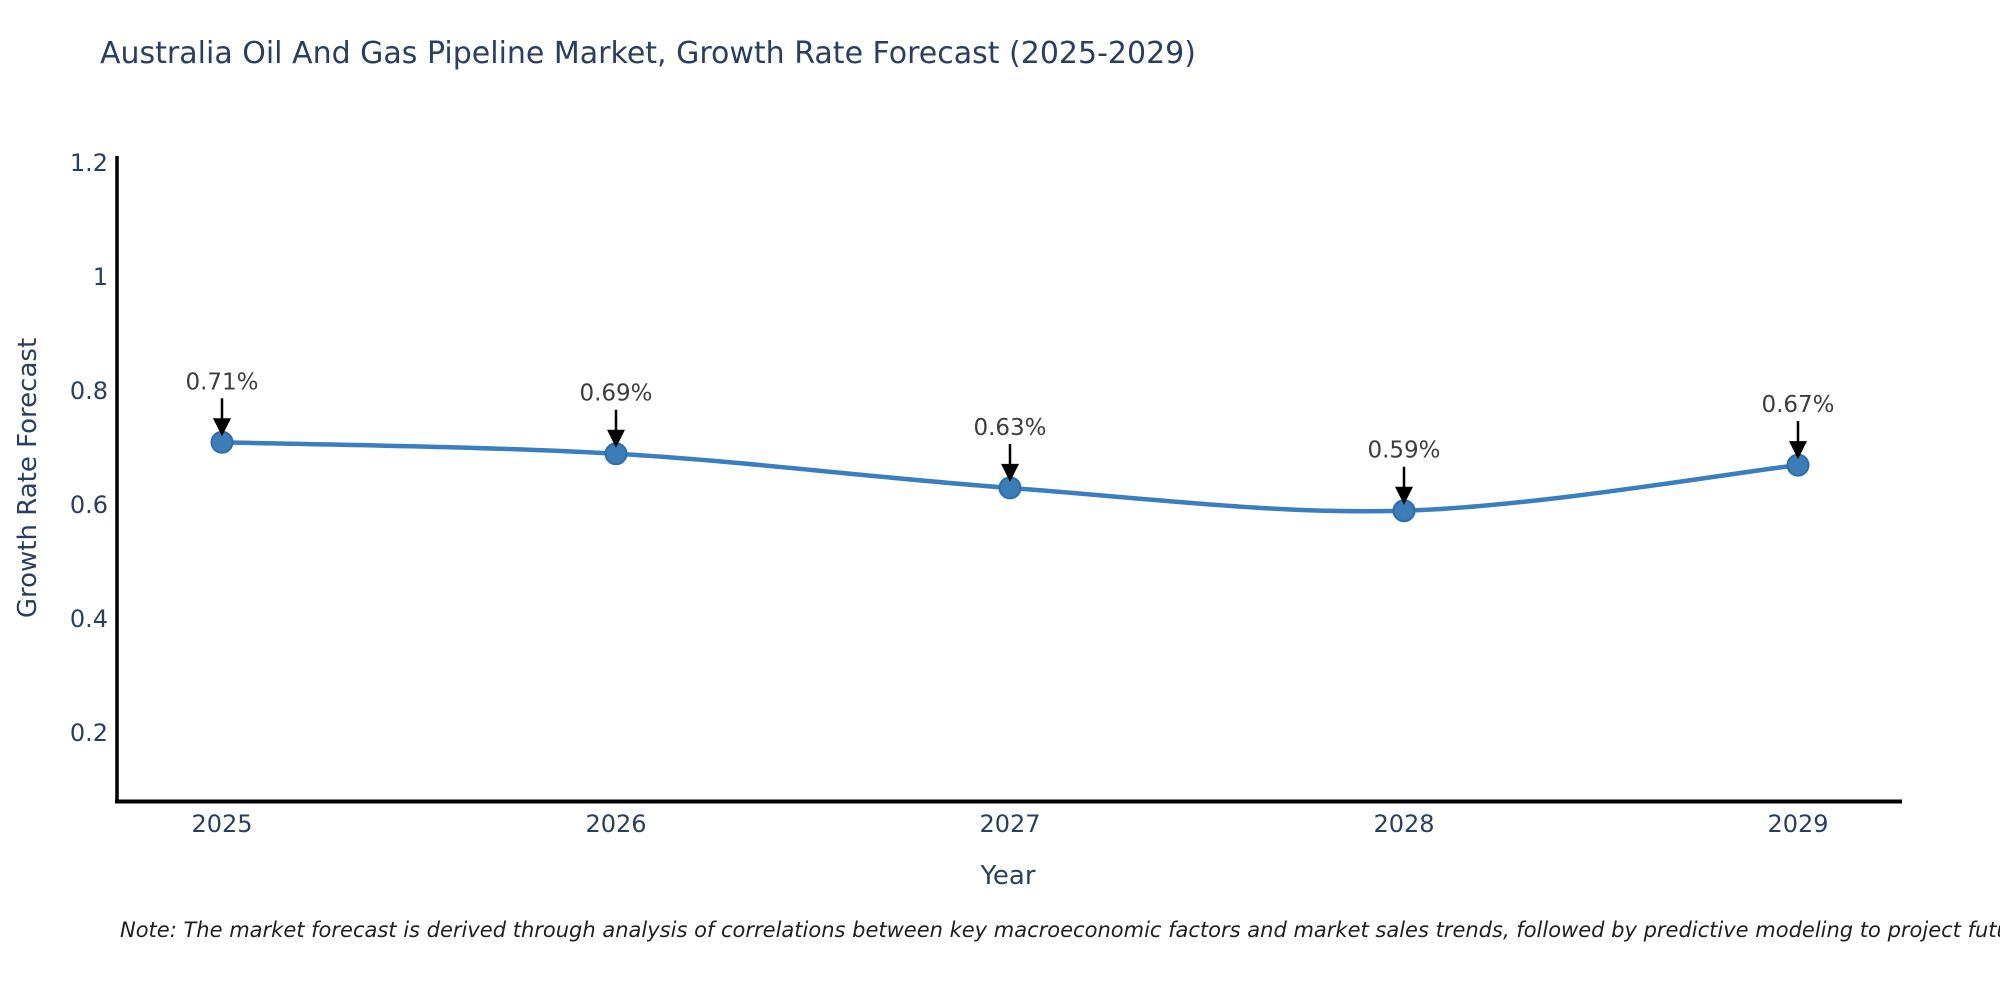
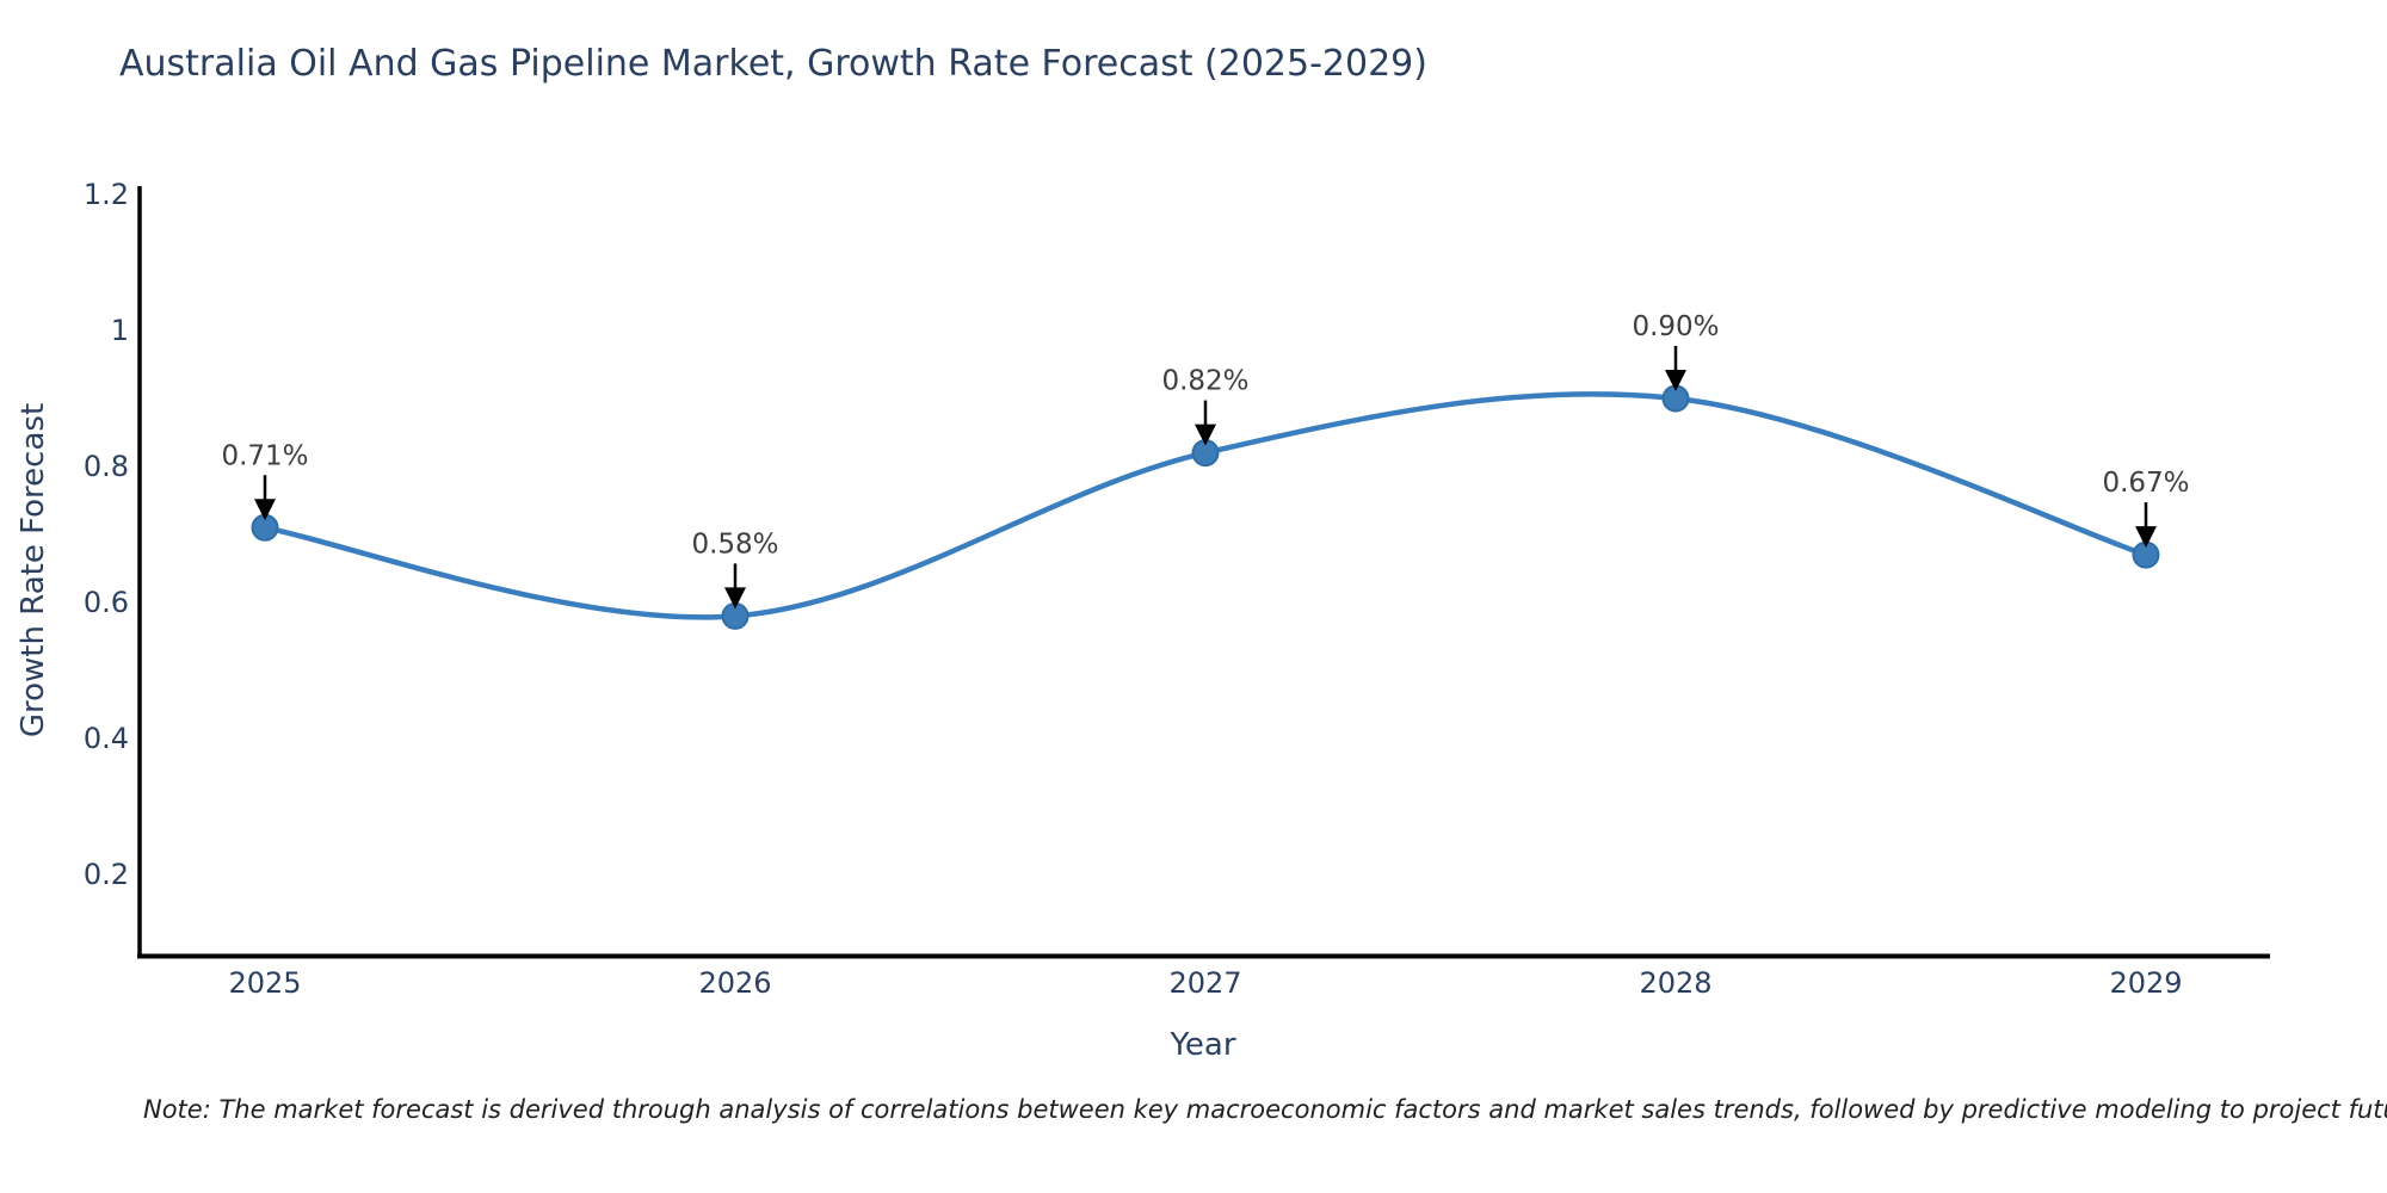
2026: 0.69% -> 0.58%
2027: 0.63% -> 0.82%
2028: 0.59% -> 0.90%
